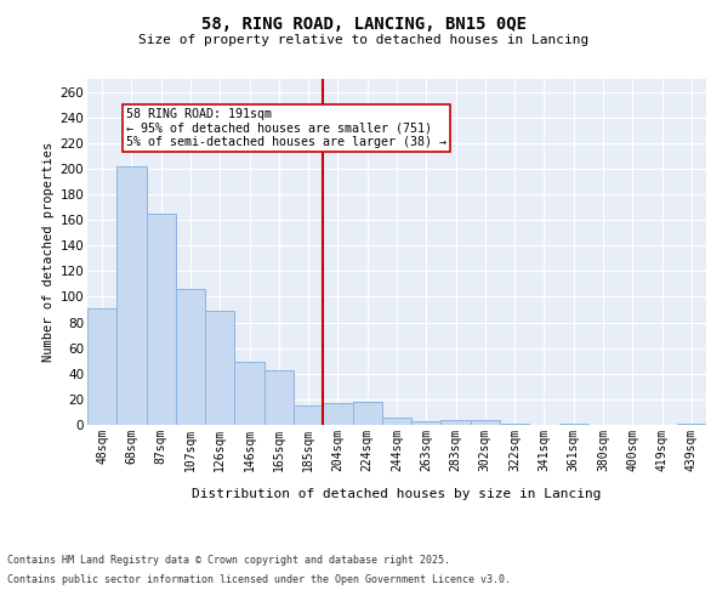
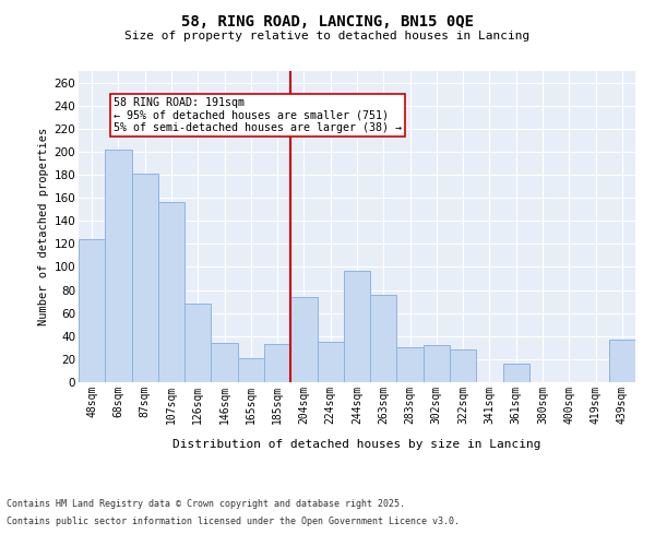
48sqm: 91 -> 124
87sqm: 165 -> 181
107sqm: 106 -> 156
126sqm: 89 -> 68
146sqm: 49 -> 34
165sqm: 43 -> 21
185sqm: 15 -> 33
204sqm: 17 -> 74
224sqm: 18 -> 35
244sqm: 6 -> 97
263sqm: 3 -> 76
283sqm: 4 -> 30
302sqm: 4 -> 32
322sqm: 1 -> 28
361sqm: 1 -> 16
439sqm: 1 -> 37
